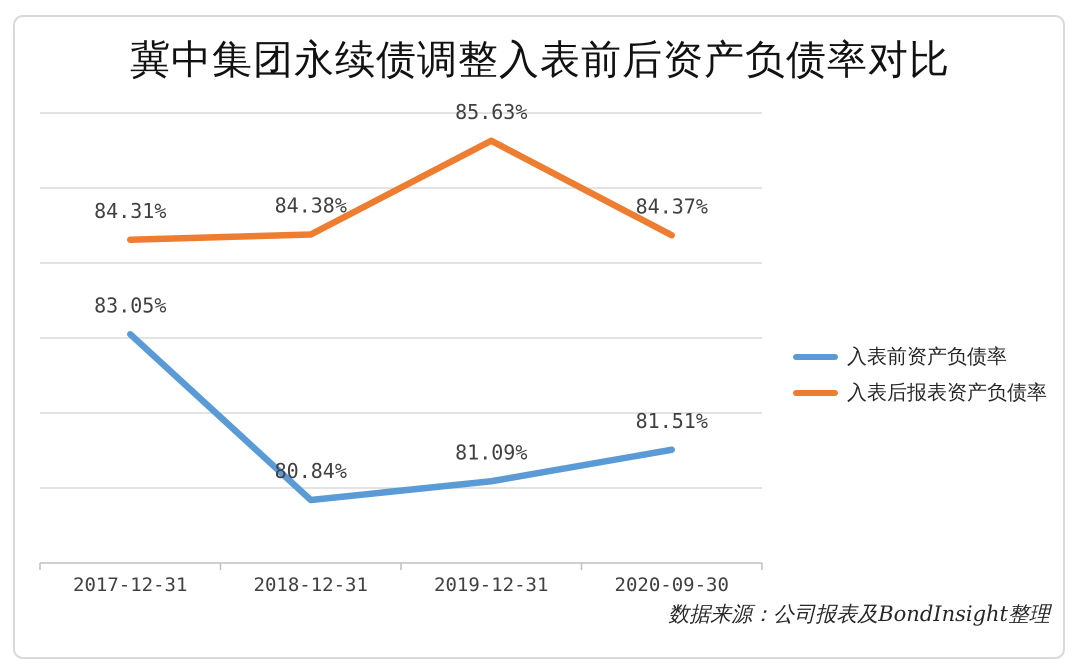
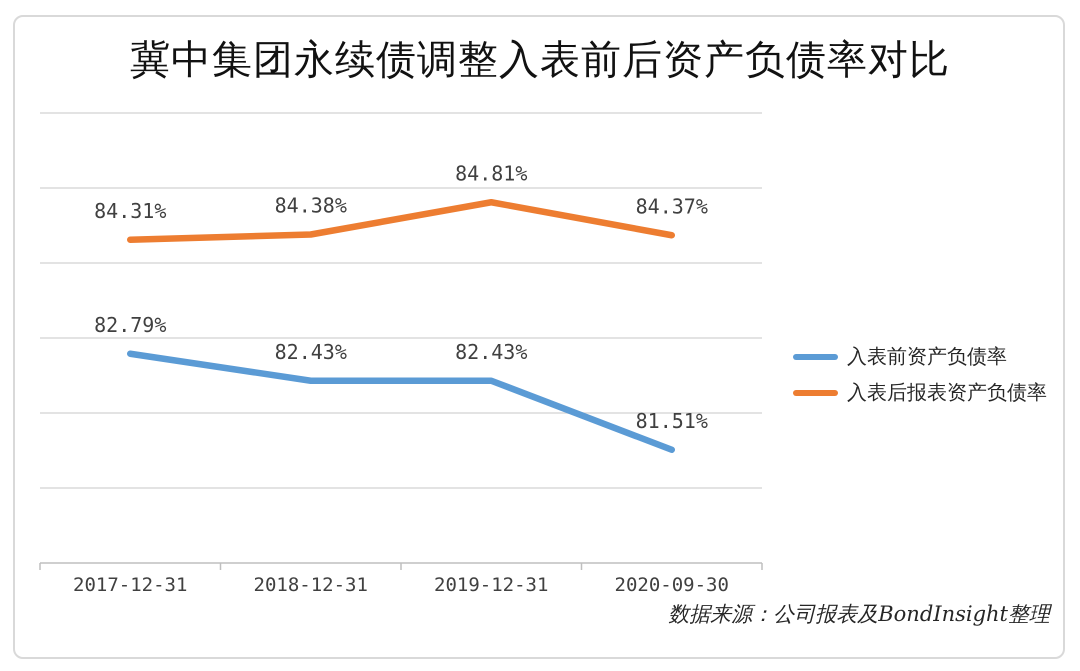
入表前资产负债率/2017-12-31: 83.05% -> 82.79%
入表前资产负债率/2018-12-31: 80.84% -> 82.43%
入表前资产负债率/2019-12-31: 81.09% -> 82.43%
入表后报表资产负债率/2019-12-31: 85.63% -> 84.81%
